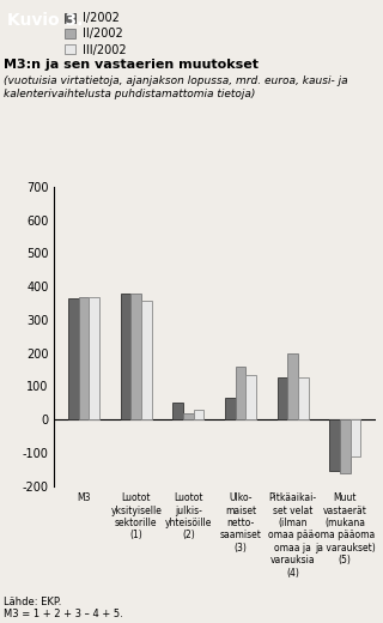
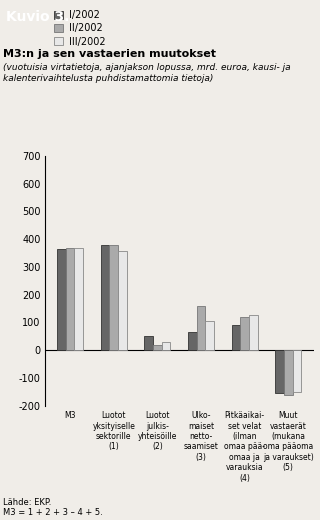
III/2002/Ulko- maiset netto- saamiset (3): 135 -> 105
I/2002/Pitkäaikai- set velat (ilman omaa pää- omaa ja varauksia (4): 125 -> 90
II/2002/Pitkäaikai- set velat (ilman omaa pää- omaa ja varauksia (4): 200 -> 120
III/2002/Muut vastaerät (mukana oma pääoma ja varaukset) (5): -110 -> -150
